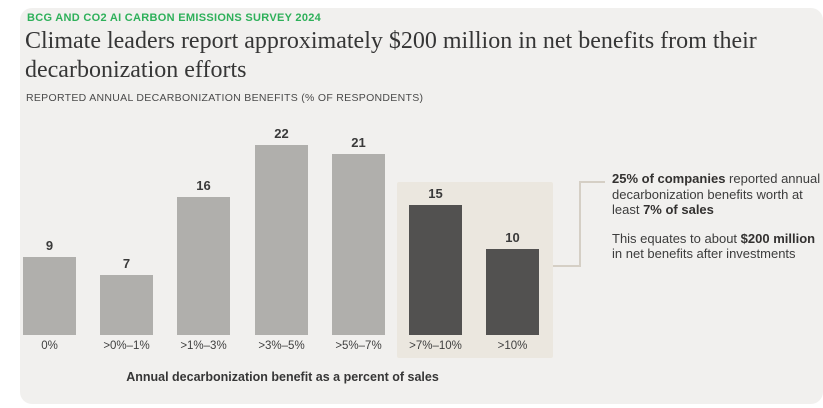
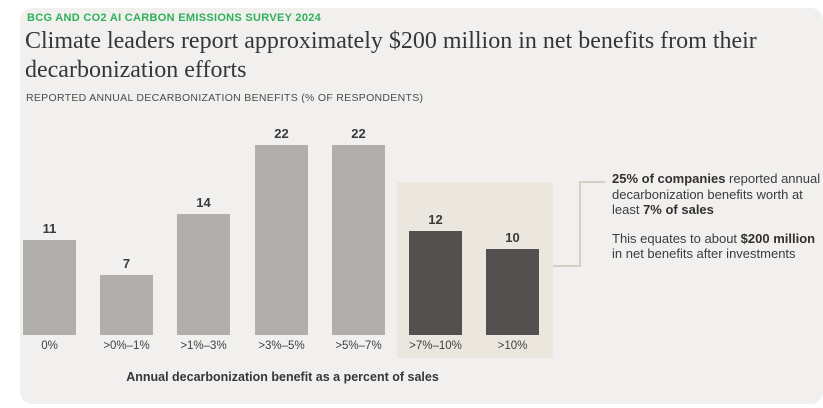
0%: 9 -> 11
>1%–3%: 16 -> 14
>5%–7%: 21 -> 22
>7%–10%: 15 -> 12
